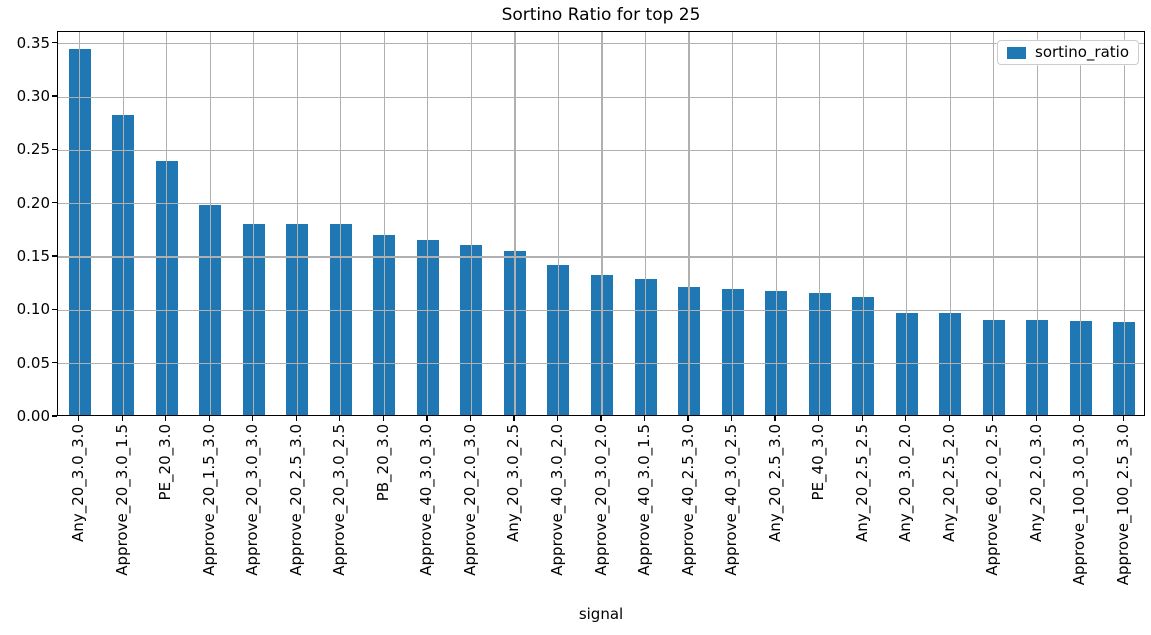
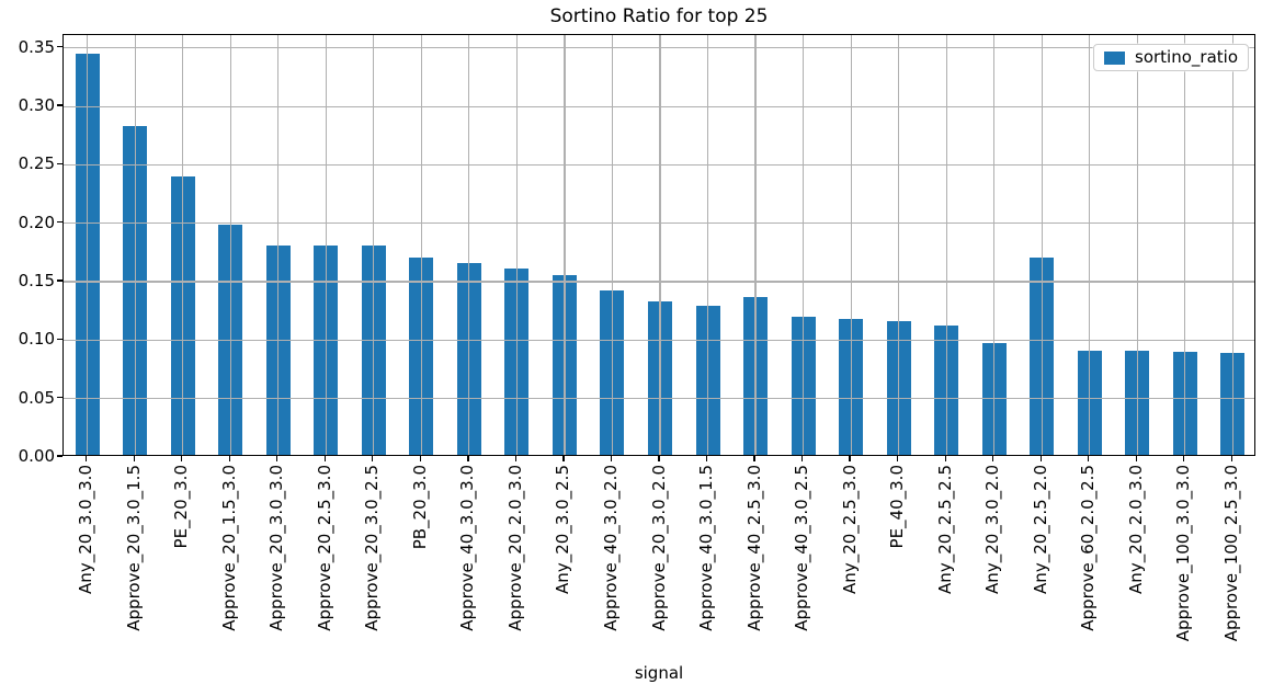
Approve_40_2.5_3.0: 0.120 -> 0.135
Any_20_2.5_2.0: 0.096 -> 0.169
